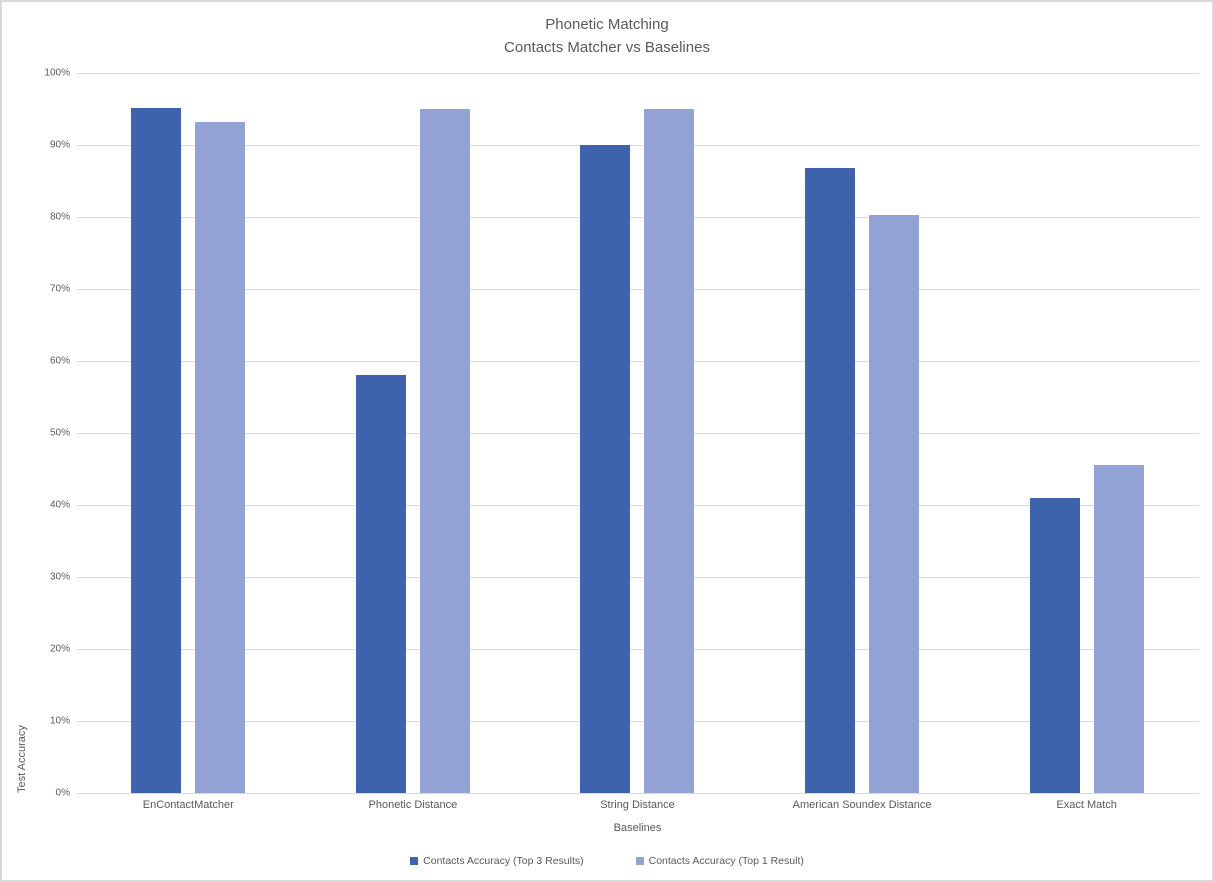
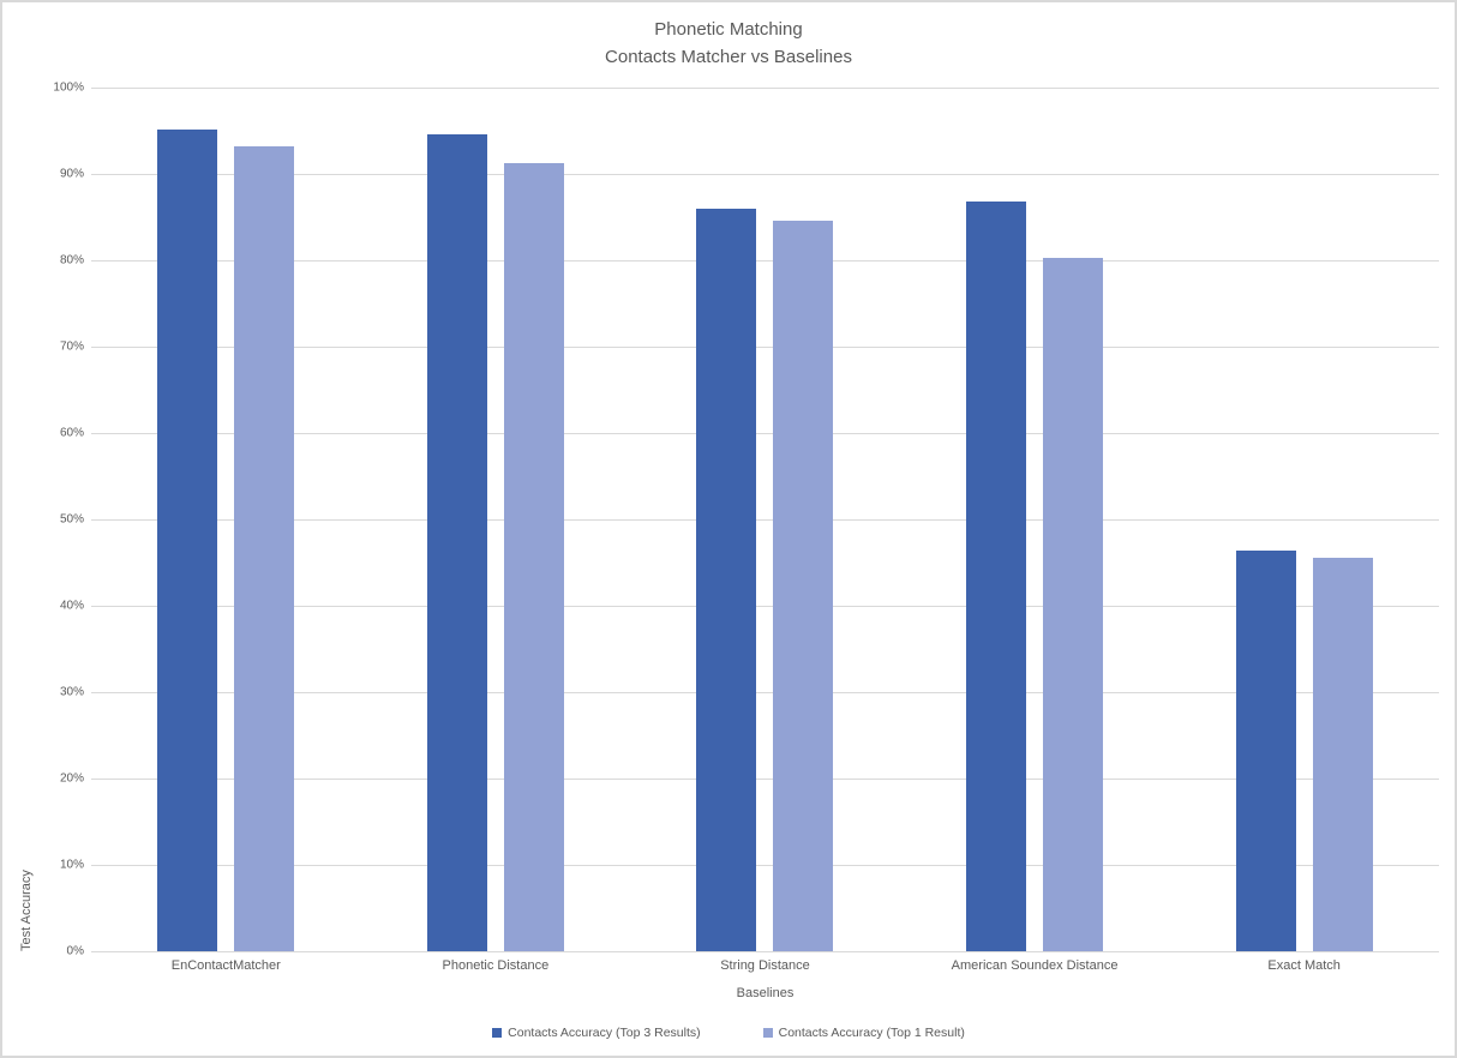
Contacts Accuracy (Top 3 Results)/Phonetic Distance: 58% -> 95%
Contacts Accuracy (Top 1 Result)/Phonetic Distance: 95% -> 91%
Contacts Accuracy (Top 3 Results)/String Distance: 90% -> 86%
Contacts Accuracy (Top 1 Result)/String Distance: 95% -> 85%
Contacts Accuracy (Top 3 Results)/Exact Match: 41% -> 46%
